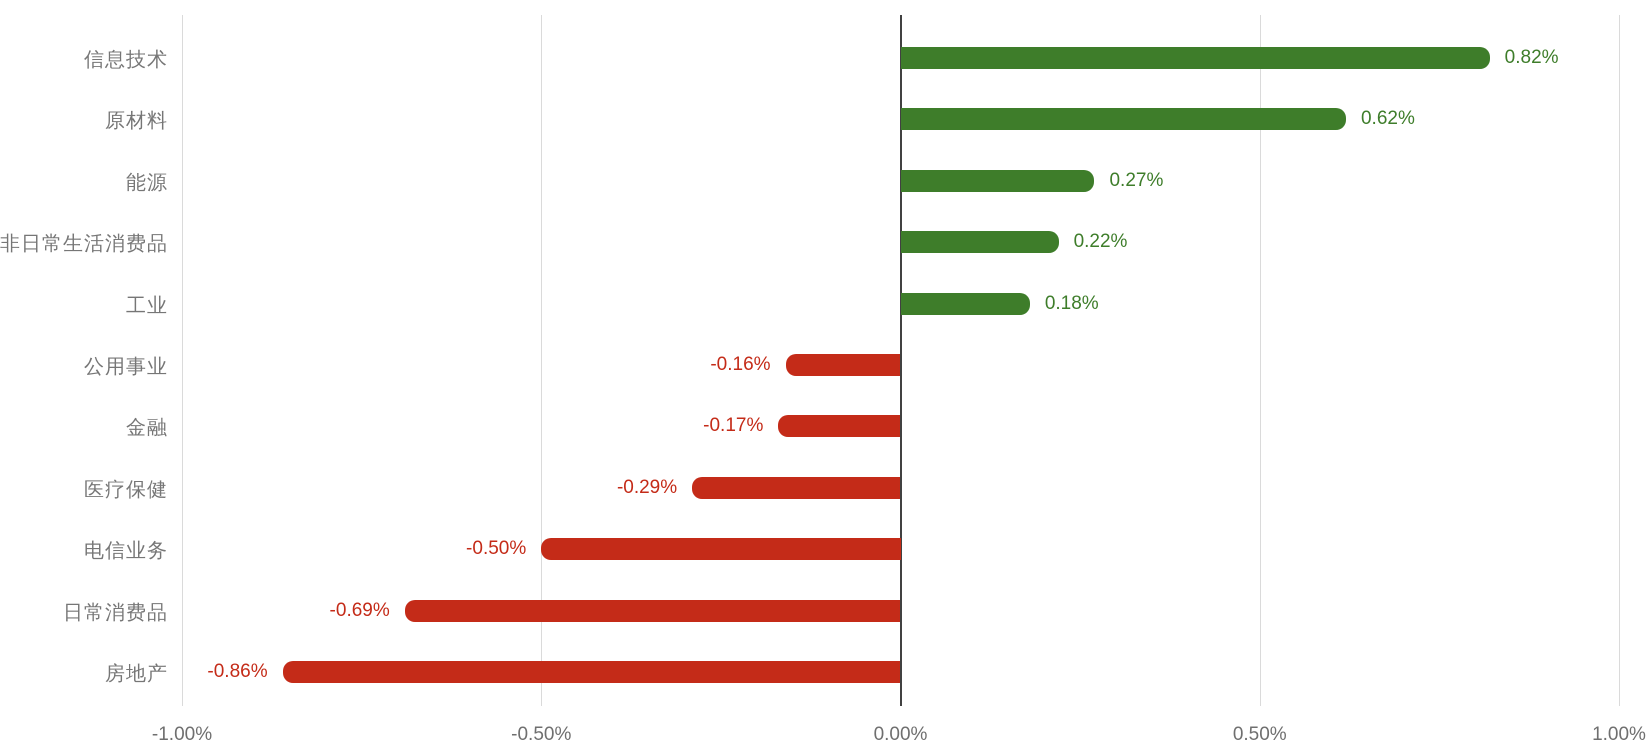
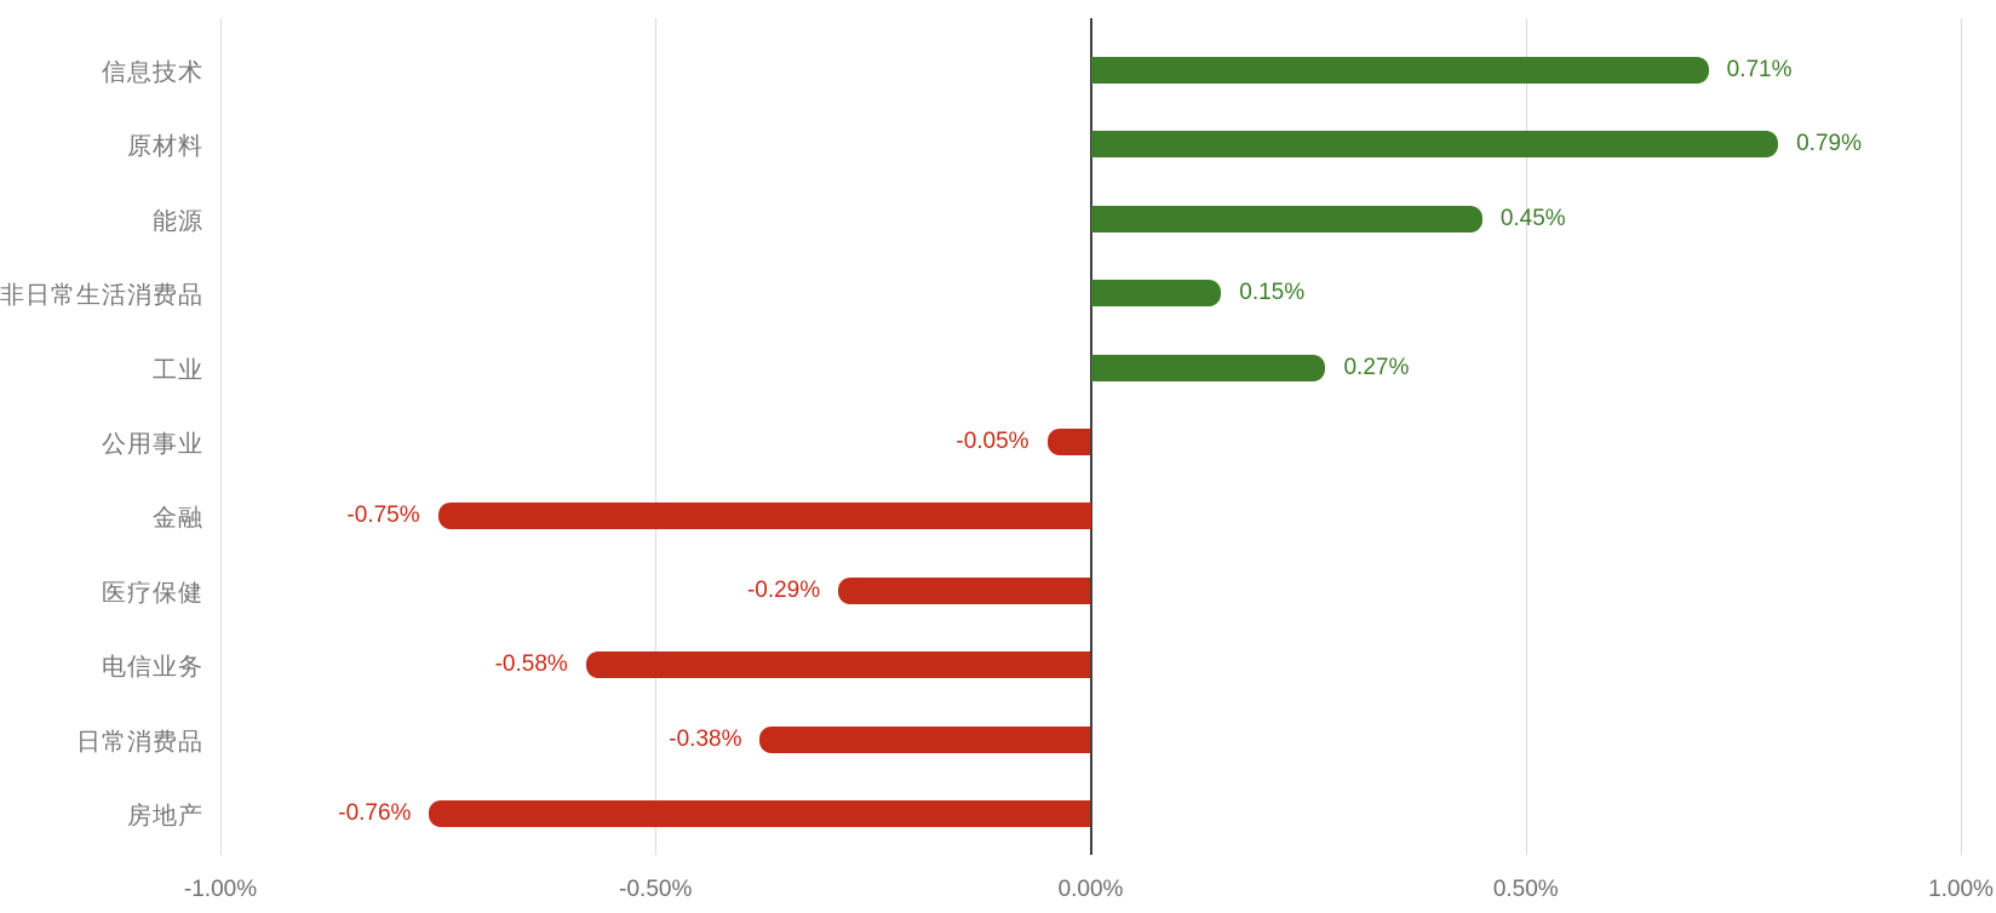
信息技术: 0.82% -> 0.71%
原材料: 0.62% -> 0.79%
能源: 0.27% -> 0.45%
非日常生活消费品: 0.22% -> 0.15%
工业: 0.18% -> 0.27%
公用事业: -0.16% -> -0.05%
金融: -0.17% -> -0.75%
电信业务: -0.50% -> -0.58%
日常消费品: -0.69% -> -0.38%
房地产: -0.86% -> -0.76%
